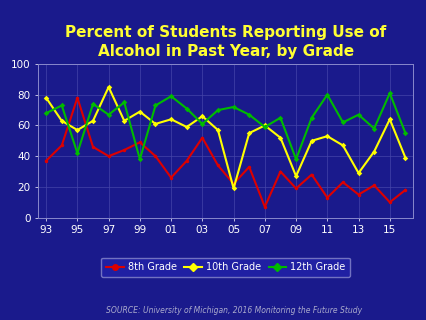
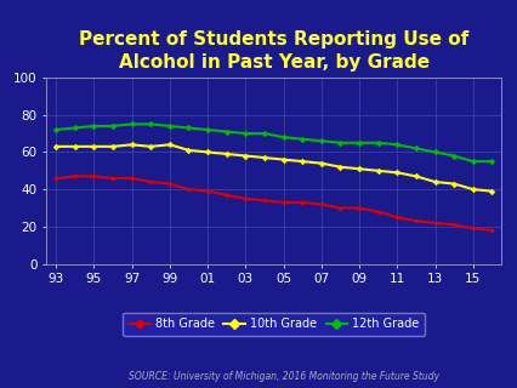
8th Grade/93: 37 -> 46
10th Grade/93: 78 -> 63
12th Grade/93: 68 -> 72
8th Grade/95: 78 -> 47
10th Grade/95: 57 -> 63
12th Grade/95: 42 -> 74
8th Grade/97: 40 -> 46
10th Grade/97: 85 -> 64
12th Grade/97: 67 -> 75
8th Grade/99: 49 -> 43
10th Grade/99: 69 -> 64
12th Grade/99: 38 -> 74
8th Grade/01: 26 -> 39
10th Grade/01: 64 -> 60
12th Grade/01: 79 -> 72
8th Grade/03: 52 -> 35
10th Grade/03: 66 -> 58
12th Grade/03: 61 -> 70
8th Grade/05: 22 -> 33
10th Grade/05: 19 -> 56
12th Grade/05: 72 -> 68
8th Grade/07: 7 -> 32
10th Grade/07: 60 -> 54
12th Grade/07: 59 -> 66
8th Grade/09: 19 -> 30
10th Grade/09: 27 -> 51
12th Grade/09: 38 -> 65
8th Grade/11: 13 -> 25
10th Grade/11: 53 -> 49
12th Grade/11: 80 -> 64
8th Grade/13: 15 -> 22
10th Grade/13: 29 -> 44
12th Grade/13: 67 -> 60
8th Grade/15: 10 -> 19
10th Grade/15: 64 -> 40
12th Grade/15: 81 -> 55
